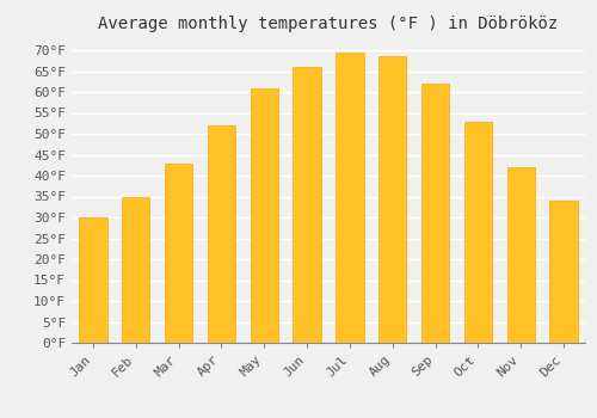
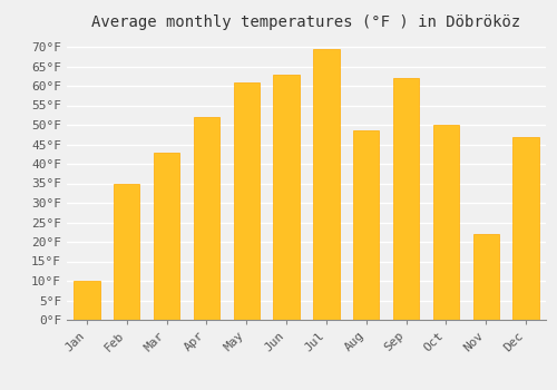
Jan: 30.0°F -> 10.0°F
Jun: 66.0°F -> 63.0°F
Aug: 68.5°F -> 48.5°F
Oct: 53.0°F -> 50.0°F
Nov: 42.0°F -> 22.0°F
Dec: 34.0°F -> 47.0°F
